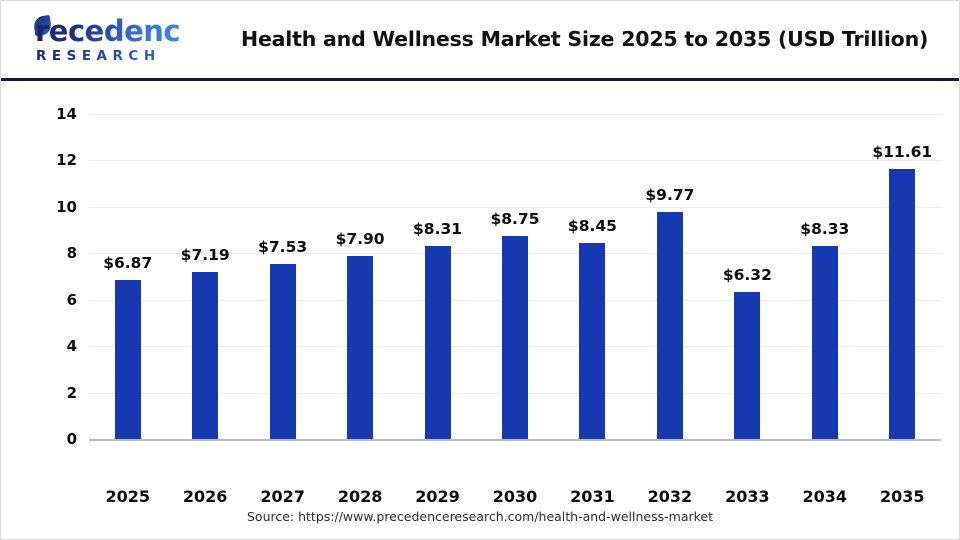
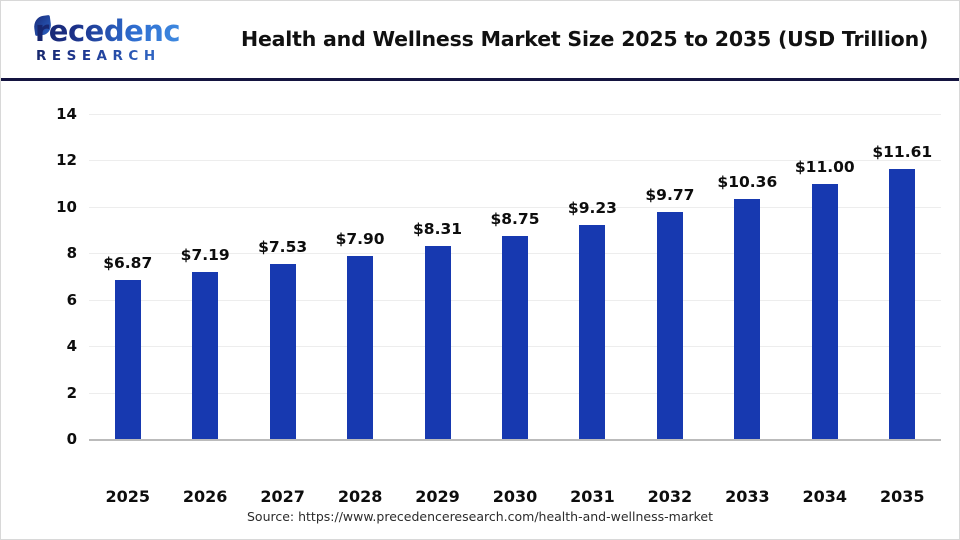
2031: $8.45 -> $9.23
2033: $6.32 -> $10.36
2034: $8.33 -> $11.00
